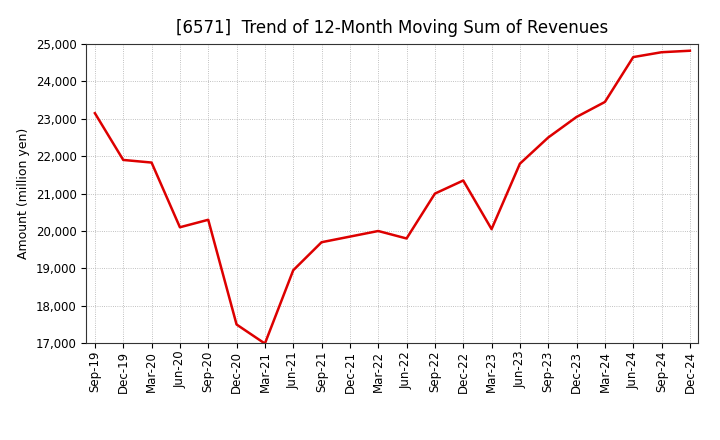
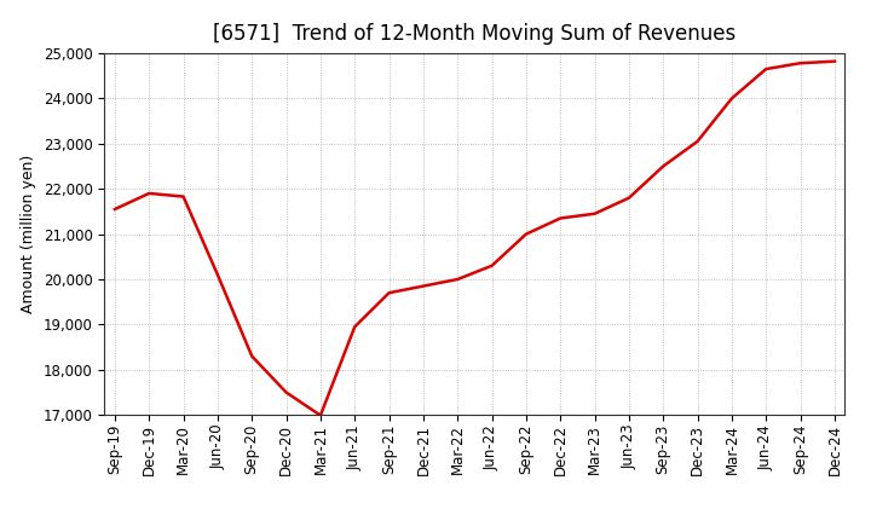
Sep-19: 23,150 -> 21,550
Sep-20: 20,300 -> 18,300
Jun-22: 19,800 -> 20,300
Mar-23: 20,050 -> 21,450
Mar-24: 23,450 -> 24,000
